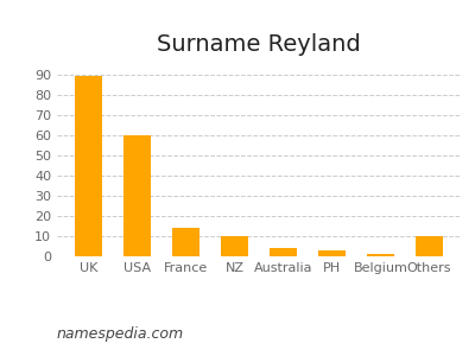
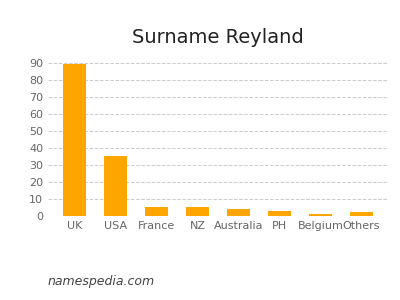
USA: 60 -> 35
France: 14 -> 5
NZ: 10 -> 5
Others: 10 -> 2
